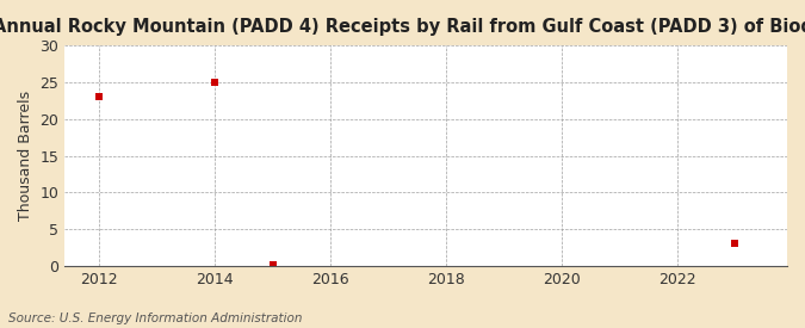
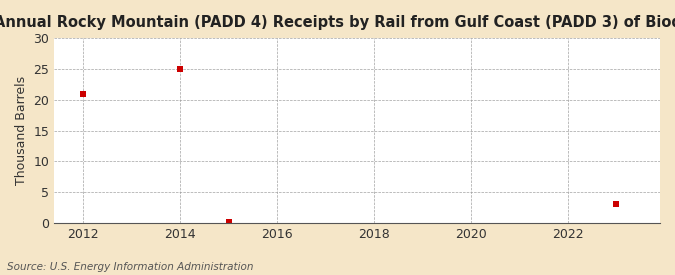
2012: 23.0 -> 21.0
